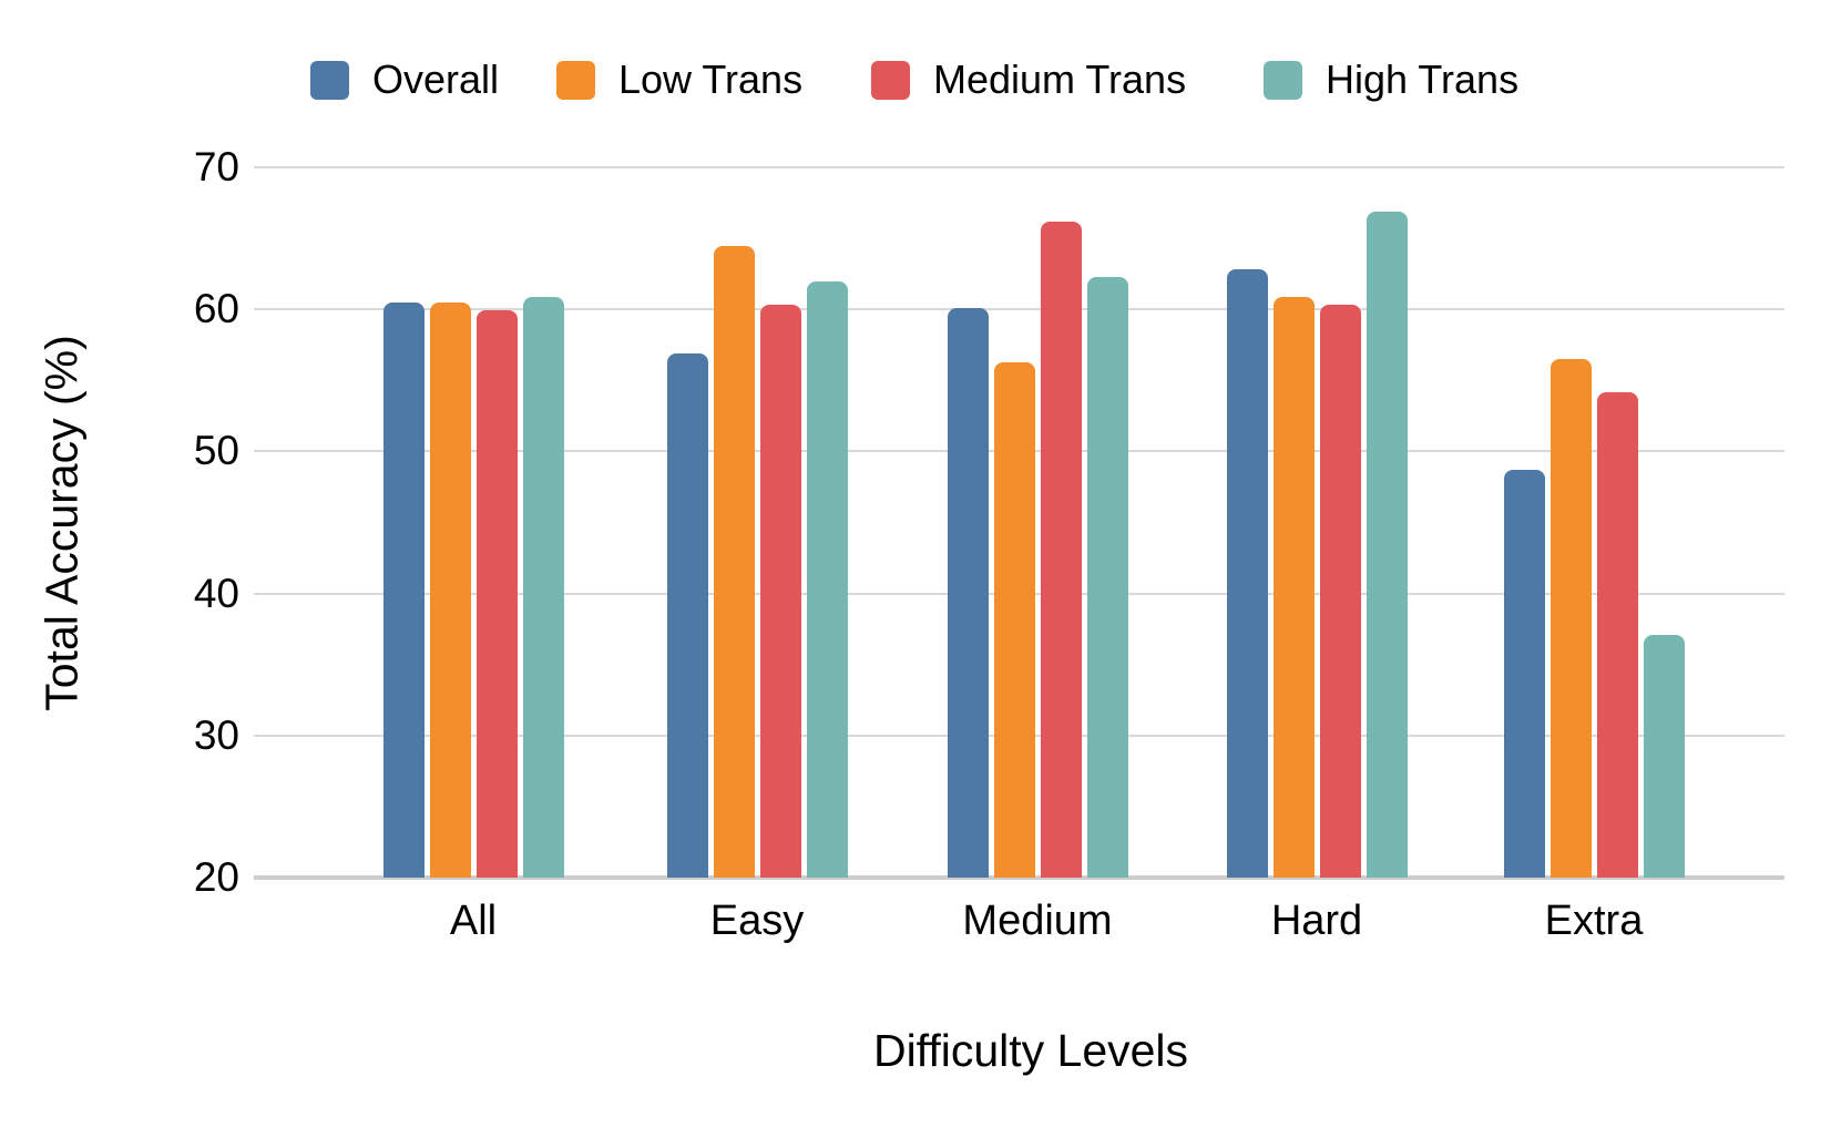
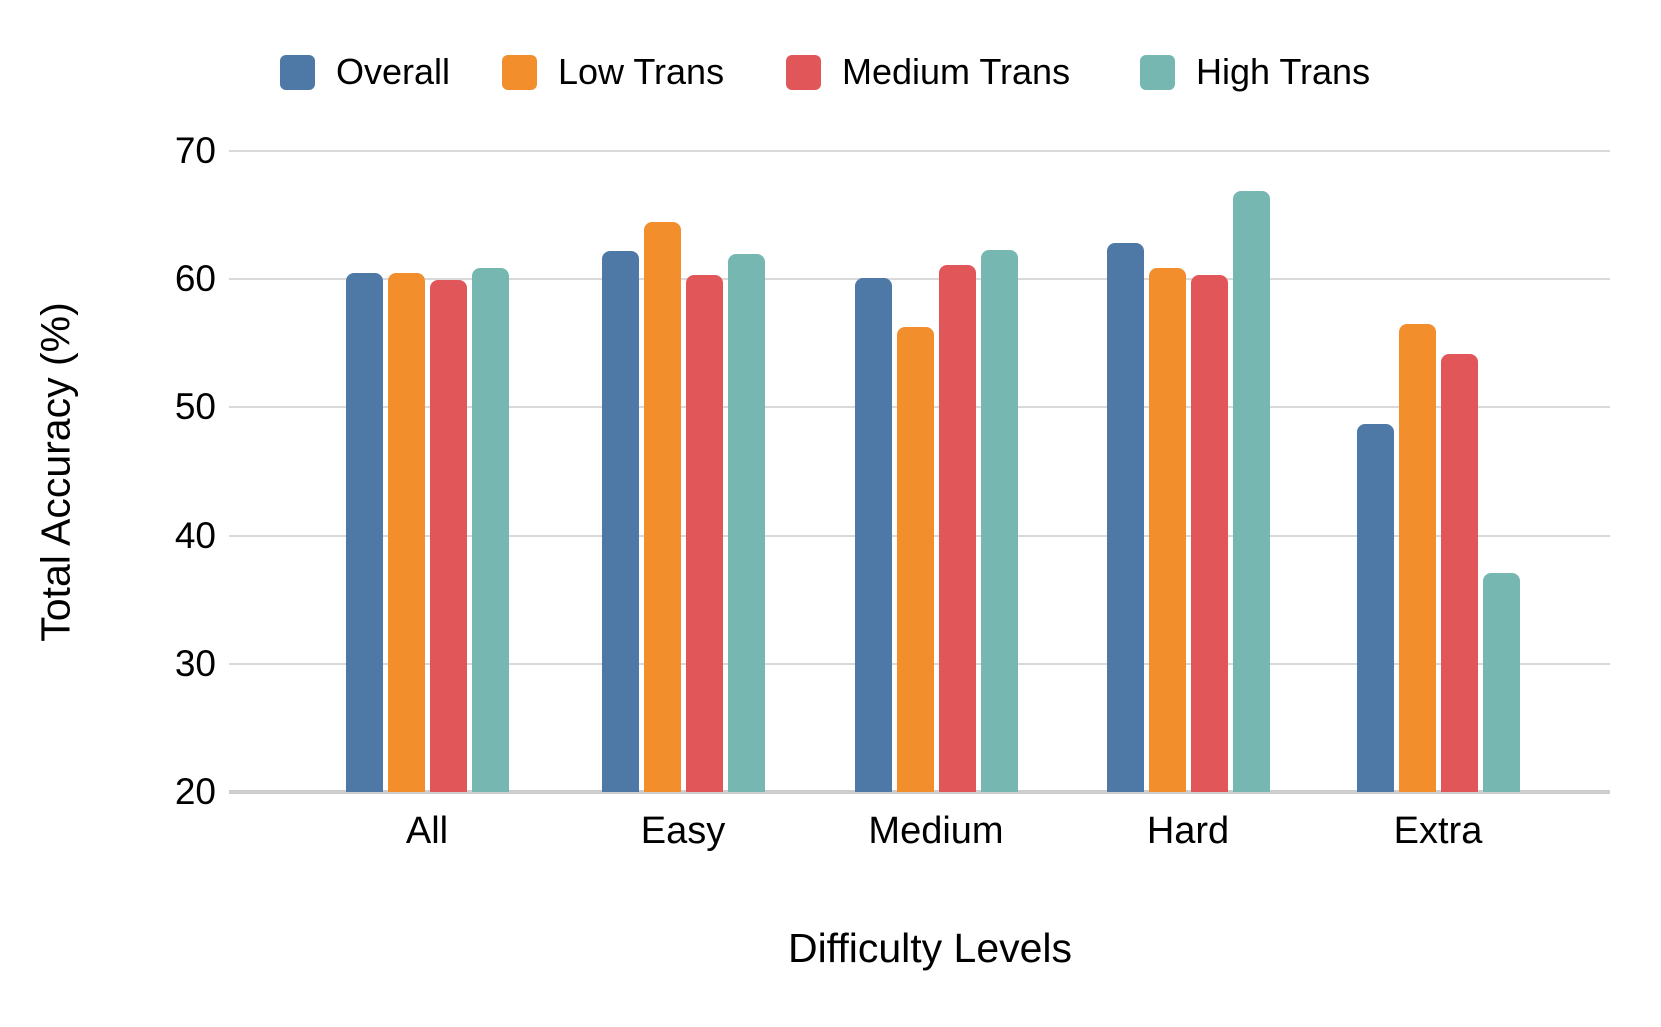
Overall/Easy: 56.9 -> 62.2
Medium Trans/Medium: 66.2 -> 61.1
